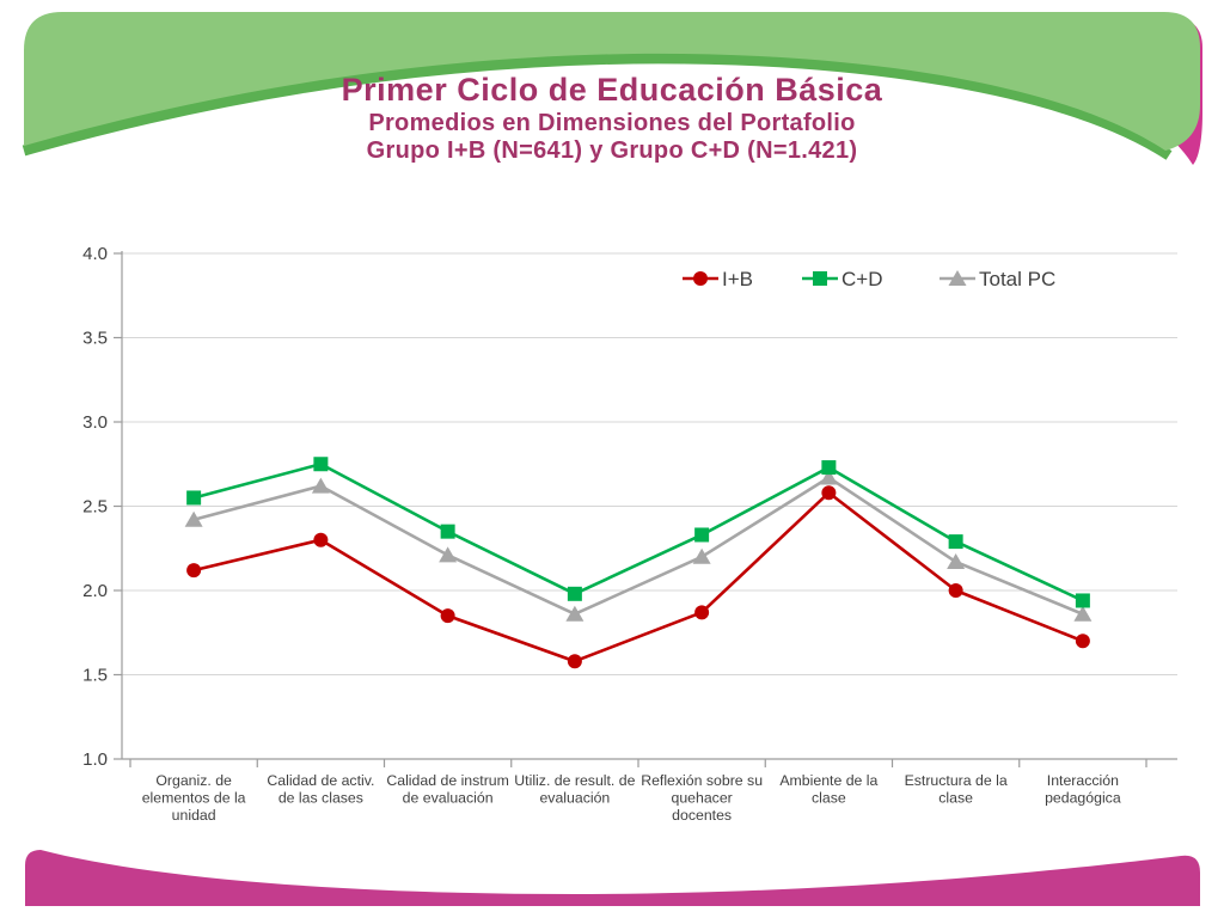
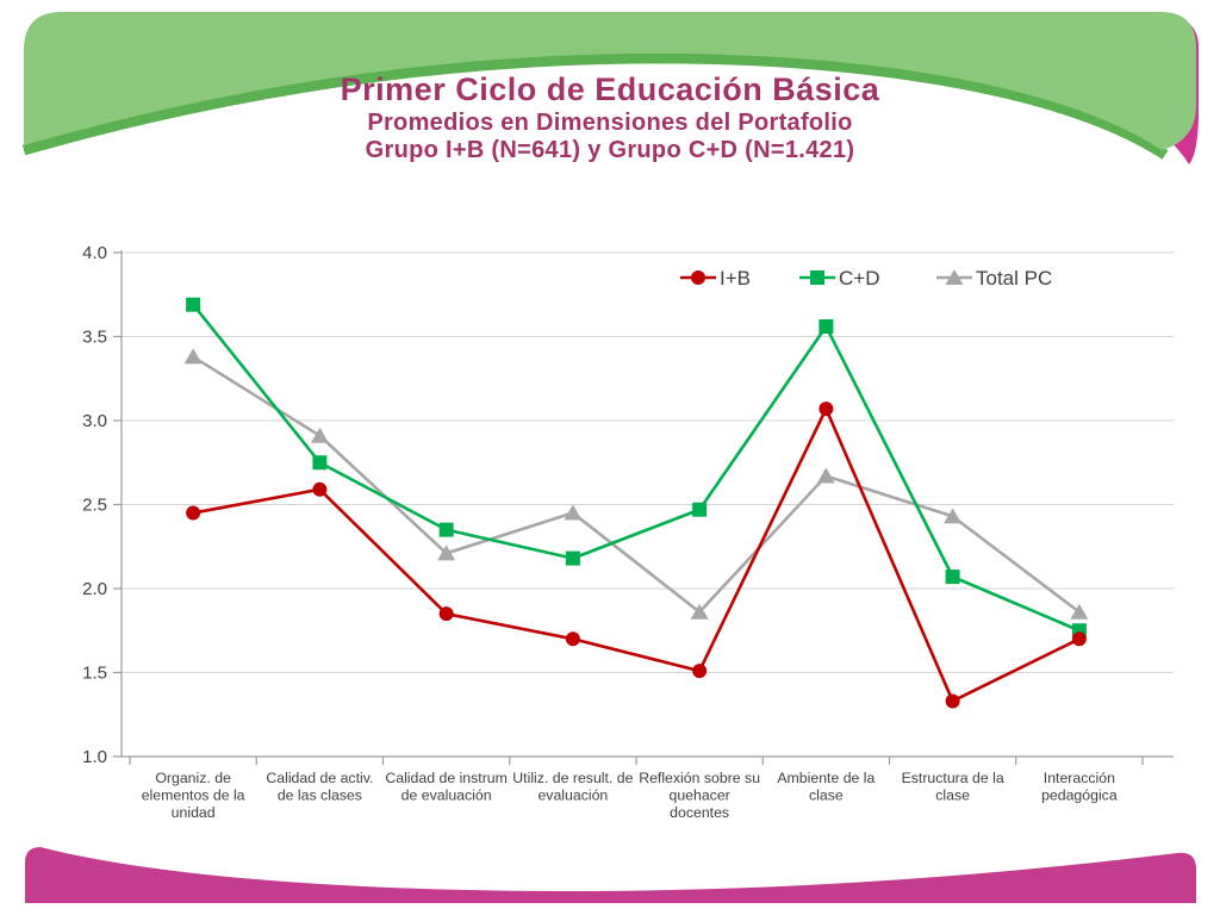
Total PC/Organiz. de elementos de la unidad: 2.42 -> 3.38
C+D/Organiz. de elementos de la unidad: 2.55 -> 3.69
I+B/Organiz. de elementos de la unidad: 2.12 -> 2.45
Total PC/Calidad de activ. de las clases: 2.62 -> 2.91
I+B/Calidad de activ. de las clases: 2.30 -> 2.59
Total PC/Utiliz. de result. de evaluación: 1.86 -> 2.45
C+D/Utiliz. de result. de evaluación: 1.98 -> 2.18
I+B/Utiliz. de result. de evaluación: 1.58 -> 1.70
Total PC/Reflexión sobre su quehacer docentes: 2.20 -> 1.86
C+D/Reflexión sobre su quehacer docentes: 2.33 -> 2.47
I+B/Reflexión sobre su quehacer docentes: 1.87 -> 1.51
C+D/Ambiente de la clase: 2.73 -> 3.56
I+B/Ambiente de la clase: 2.58 -> 3.07
Total PC/Estructura de la clase: 2.17 -> 2.43
C+D/Estructura de la clase: 2.29 -> 2.07
I+B/Estructura de la clase: 2.00 -> 1.33
C+D/Interacción pedagógica: 1.94 -> 1.75
